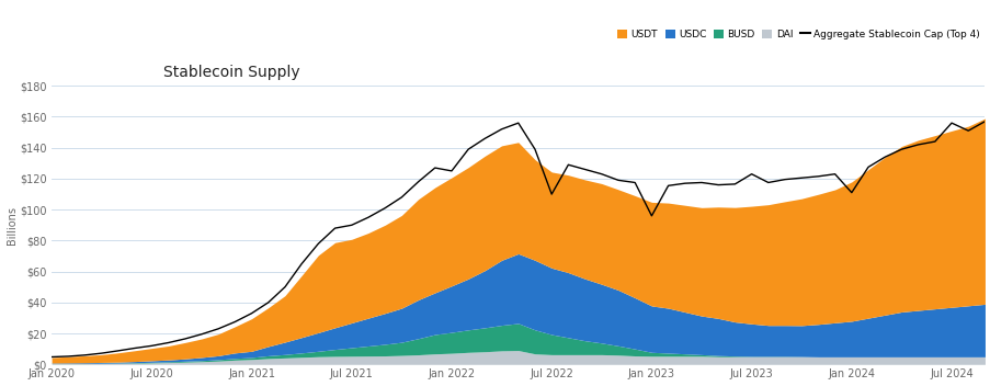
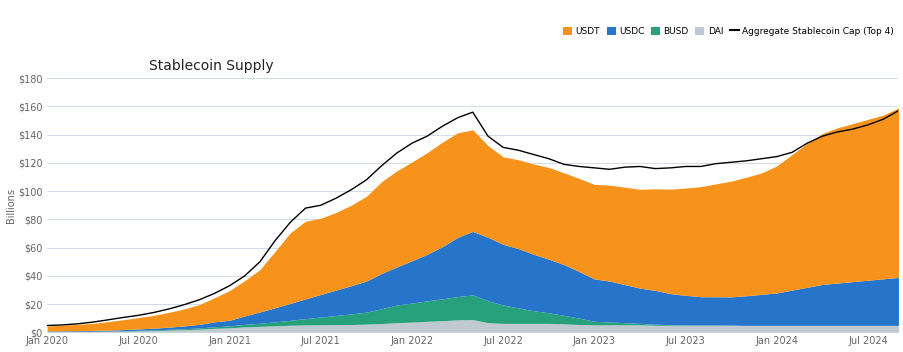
Aggregate Stablecoin Cap (Top 4)/Jan 2022: $125 -> $134
Aggregate Stablecoin Cap (Top 4)/Jul 2022: $110 -> $131
Aggregate Stablecoin Cap (Top 4)/Jan 2023: $96 -> $116
Aggregate Stablecoin Cap (Top 4)/Jul 2023: $123 -> $118
Aggregate Stablecoin Cap (Top 4)/Jan 2024: $111 -> $124
Aggregate Stablecoin Cap (Top 4)/Jul 2024: $156 -> $147
